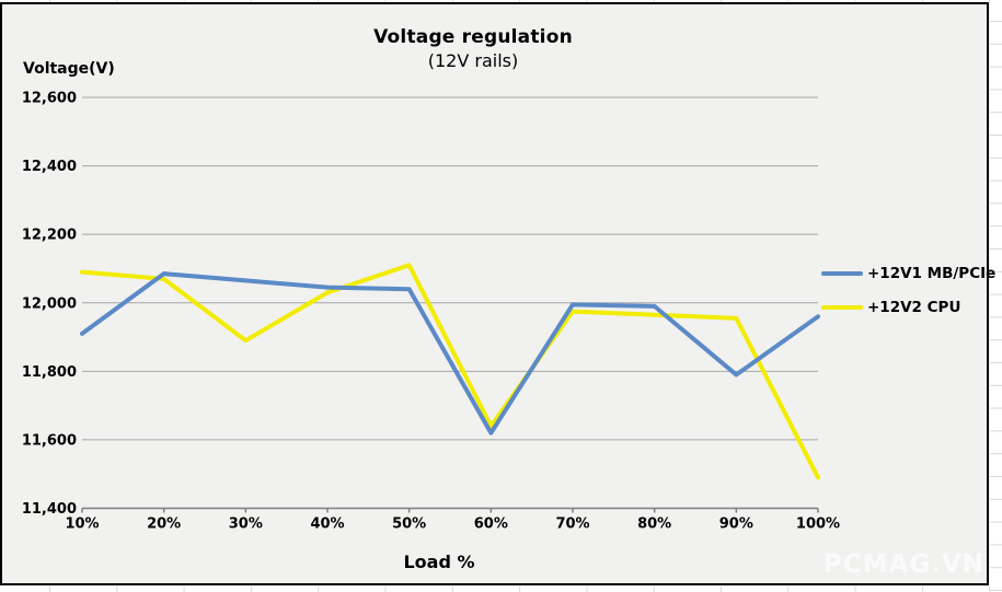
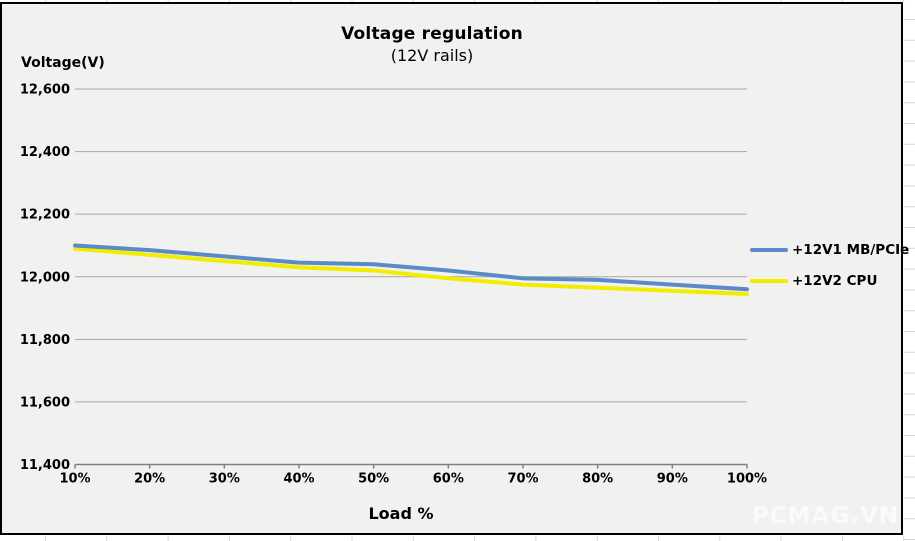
+12V1 MB/PCIe/10%: 11910 -> 12100
+12V2 CPU/30%: 11890 -> 12050
+12V2 CPU/50%: 12110 -> 12020
+12V1 MB/PCIe/60%: 11620 -> 12020
+12V2 CPU/60%: 11640 -> 12000
+12V1 MB/PCIe/90%: 11790 -> 11980
+12V2 CPU/100%: 11490 -> 11940
